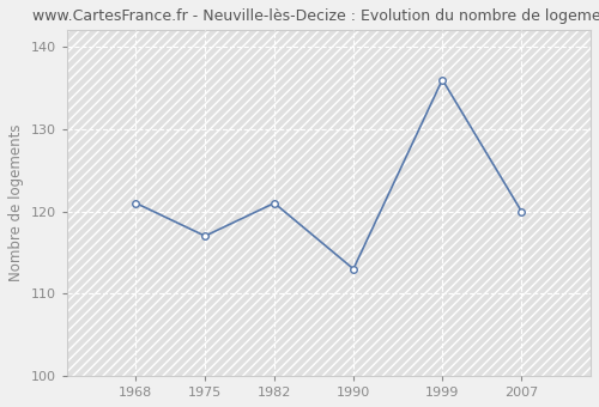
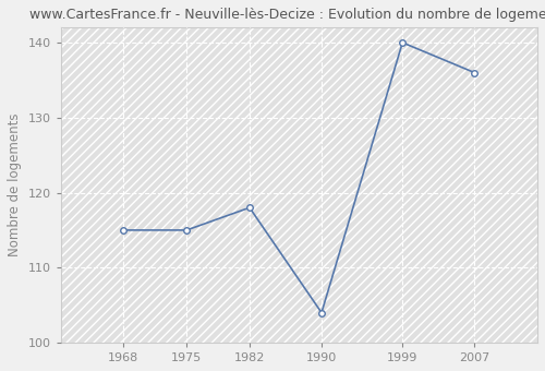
1968: 121 -> 115
1975: 117 -> 115
1982: 121 -> 118
1990: 113 -> 104
1999: 136 -> 140
2007: 120 -> 136
